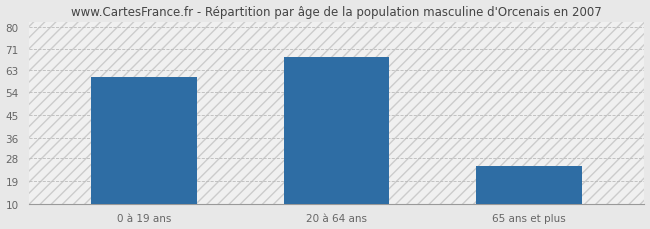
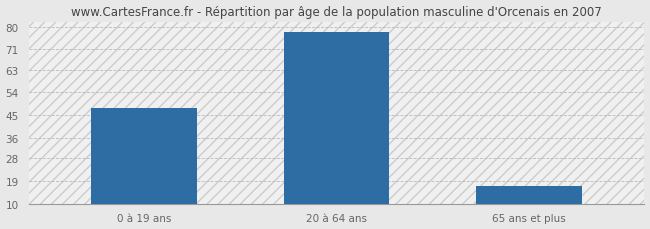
0 à 19 ans: 60 -> 48
20 à 64 ans: 68 -> 78
65 ans et plus: 25 -> 17
